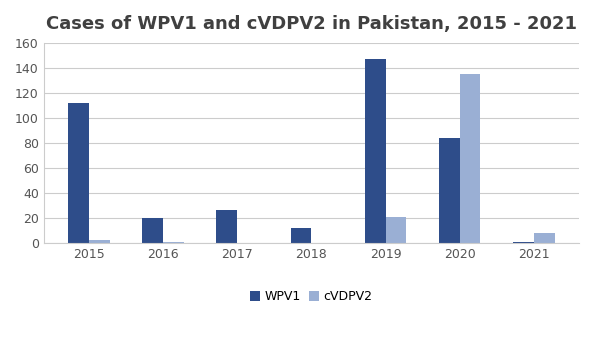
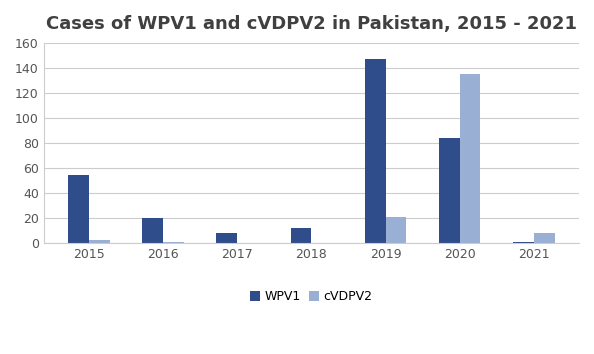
WPV1/2015: 112 -> 54
WPV1/2017: 26 -> 8
